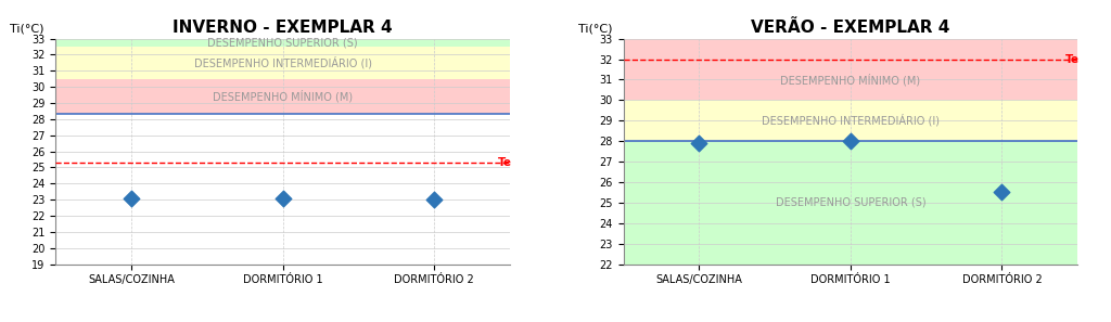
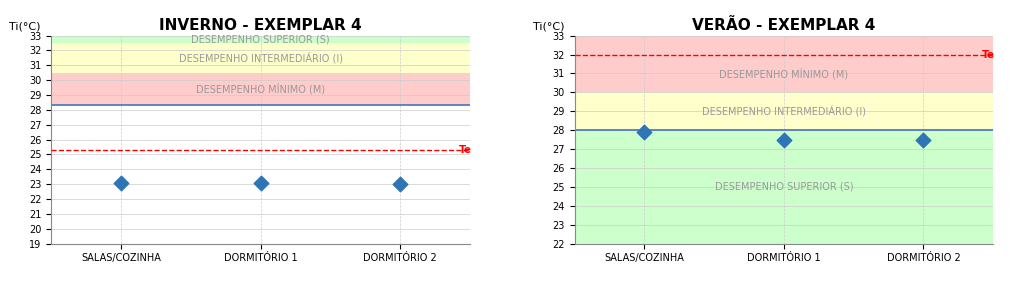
VERÃO - EXEMPLAR 4/DORMITÓRIO 1: 28.0 -> 27.5
VERÃO - EXEMPLAR 4/DORMITÓRIO 2: 25.5 -> 27.5
